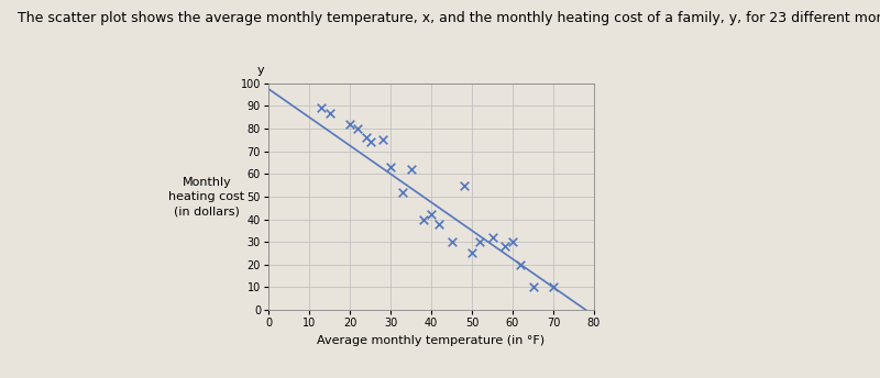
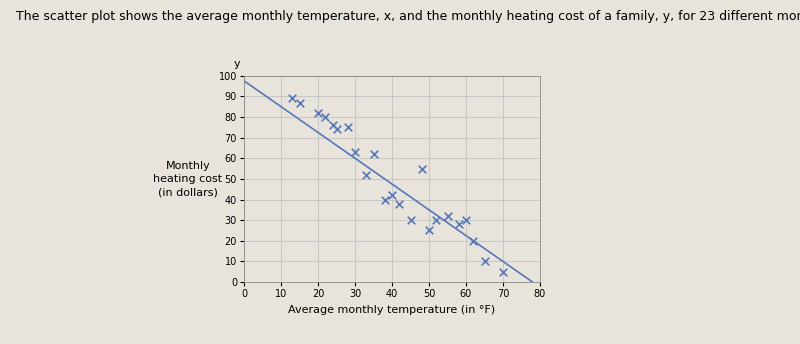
70: 10 -> 5
